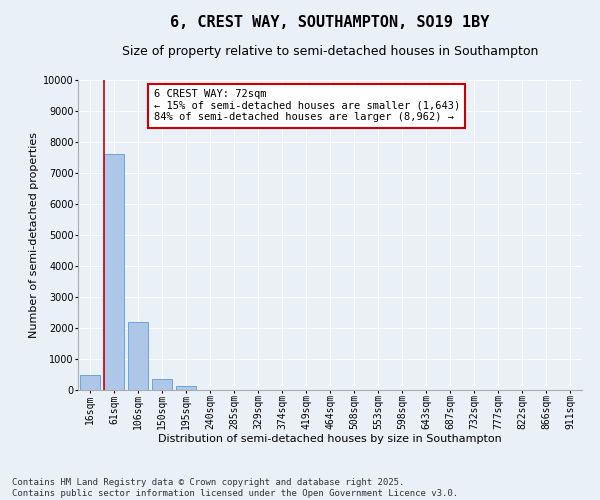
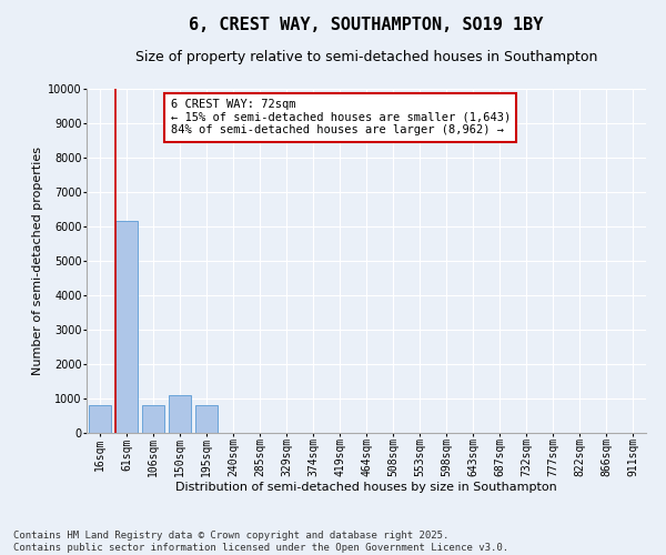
16sqm: 500 -> 800
61sqm: 7600 -> 6150
106sqm: 2200 -> 800
150sqm: 350 -> 1100
195sqm: 120 -> 800
